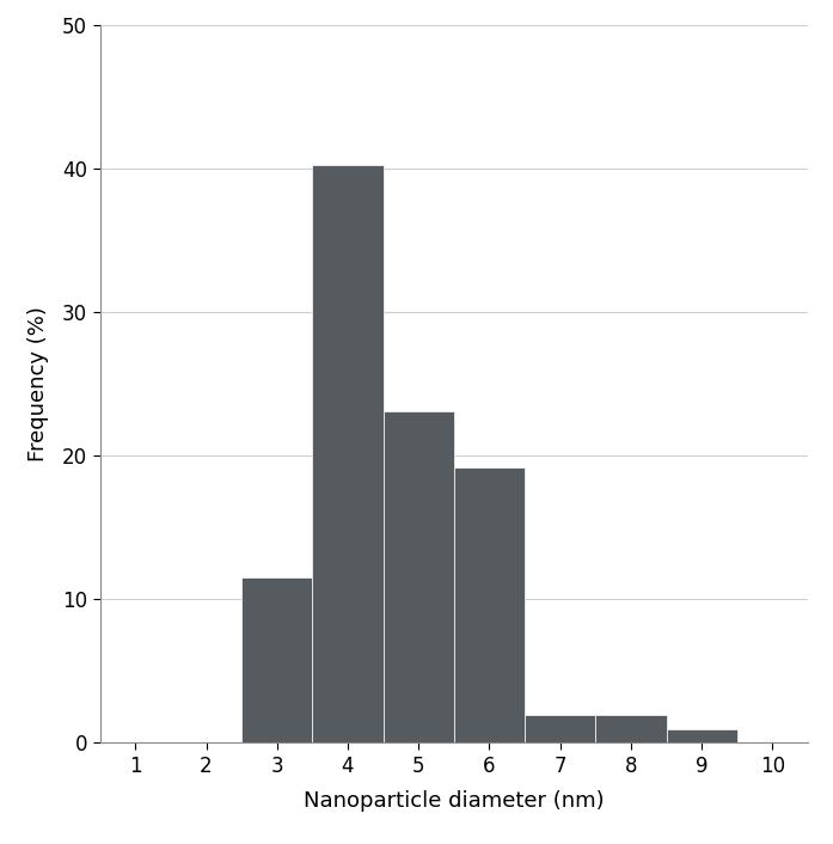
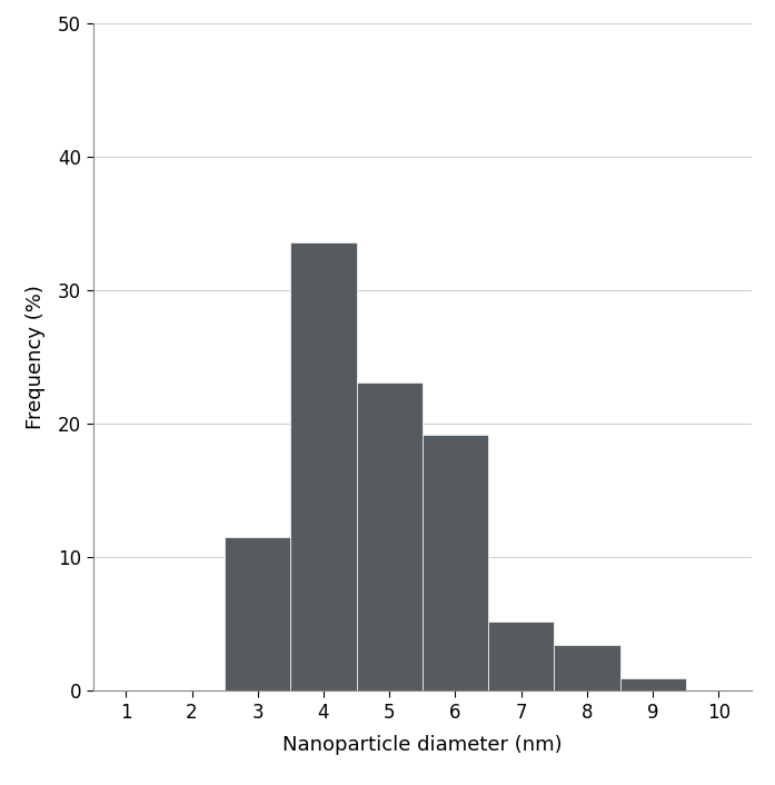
4: 40.3 -> 33.6
7: 1.9 -> 5.2
8: 1.9 -> 3.4
